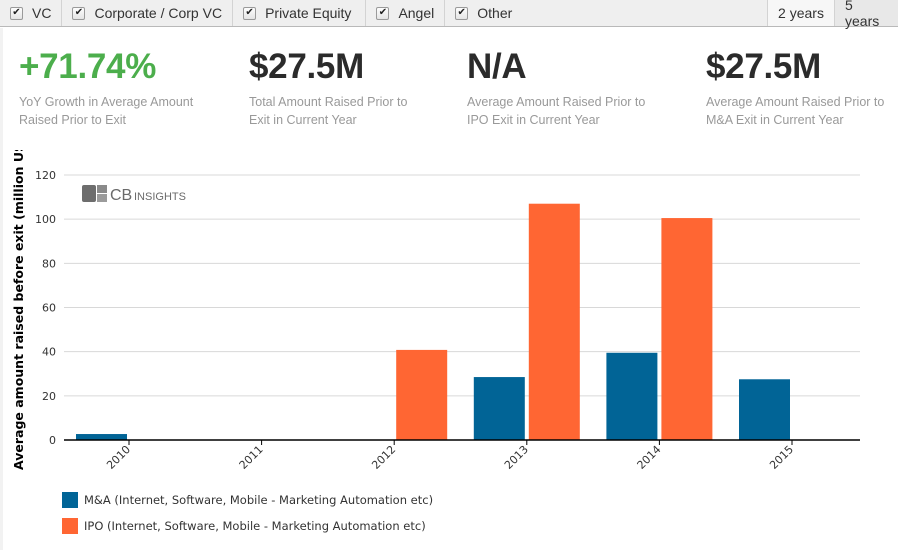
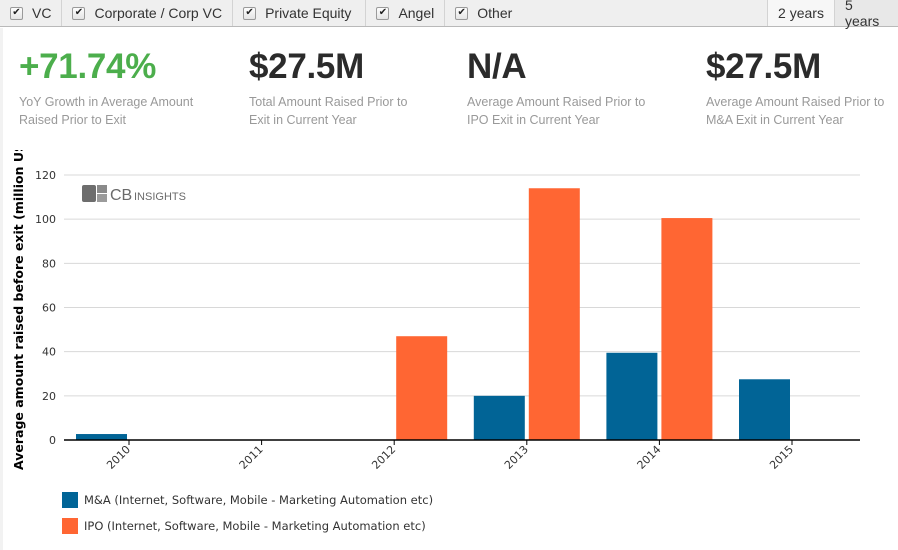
IPO (Internet, Software, Mobile - Marketing Automation etc)/2012: 41 -> 47
M&A (Internet, Software, Mobile - Marketing Automation etc)/2013: 28 -> 20
IPO (Internet, Software, Mobile - Marketing Automation etc)/2013: 107 -> 114
